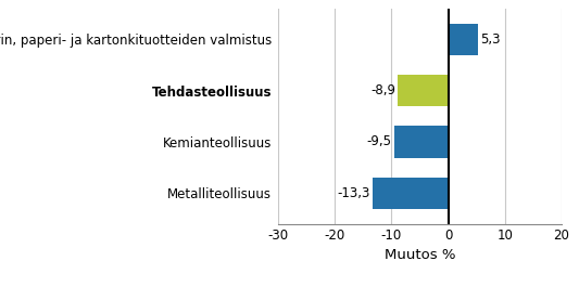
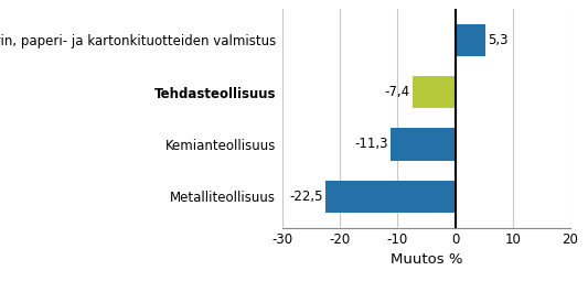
Tehdasteollisuus: -8,9 -> -7,4
Kemianteollisuus: -9,5 -> -11,3
Metalliteollisuus: -13,3 -> -22,5
